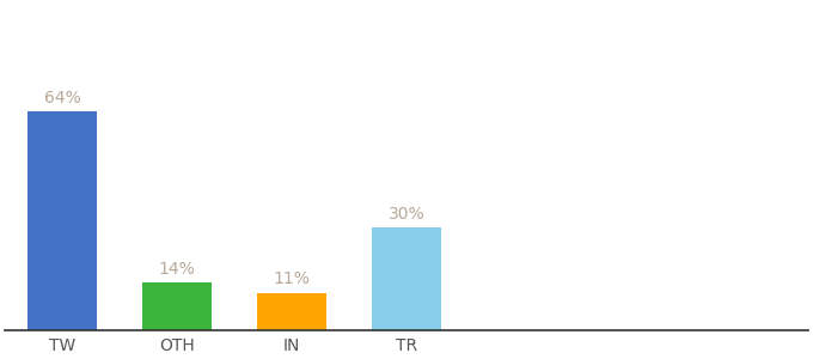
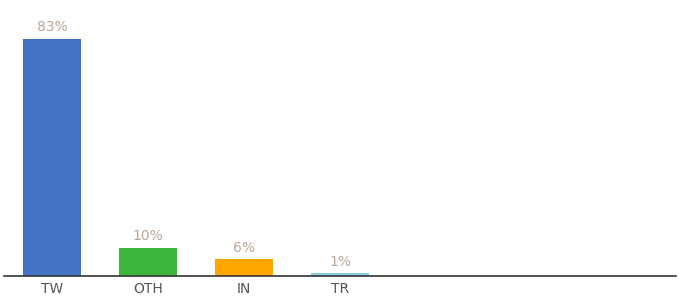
TW: 64% -> 83%
OTH: 14% -> 10%
IN: 11% -> 6%
TR: 30% -> 1%
